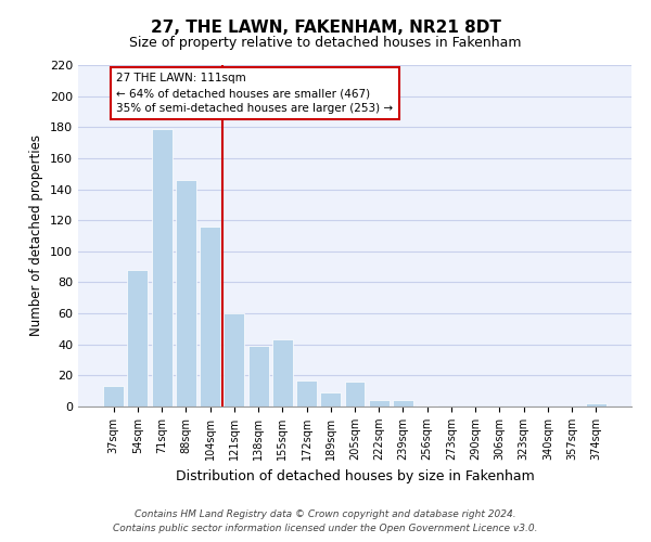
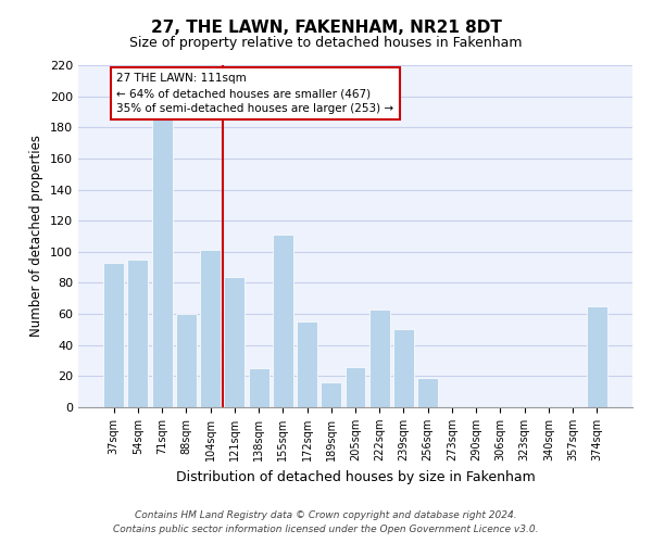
37sqm: 13 -> 93
54sqm: 88 -> 95
71sqm: 179 -> 186
88sqm: 146 -> 60
104sqm: 116 -> 101
121sqm: 60 -> 84
138sqm: 39 -> 25
155sqm: 43 -> 111
172sqm: 17 -> 55
189sqm: 9 -> 16
205sqm: 16 -> 26
222sqm: 4 -> 63
239sqm: 4 -> 50
256sqm: 1 -> 19
374sqm: 2 -> 65
